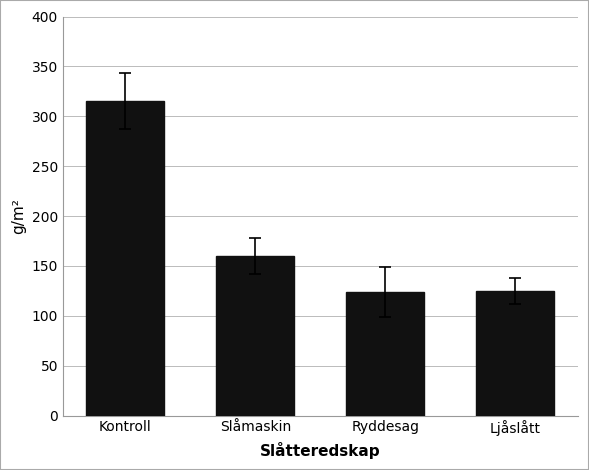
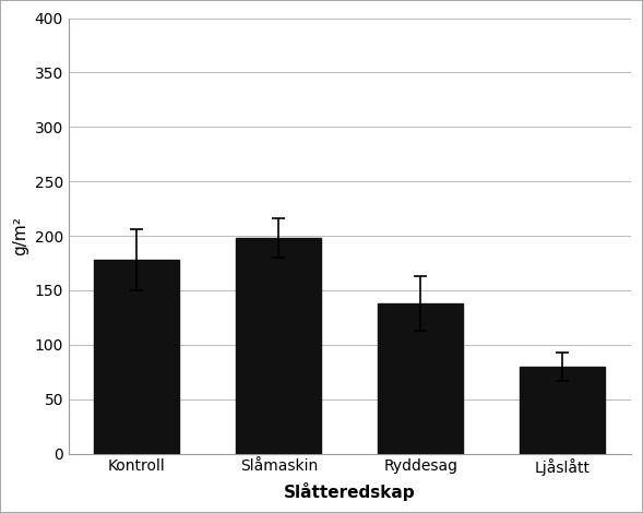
Kontroll: 315 -> 178
Slåmaskin: 160 -> 198
Ryddesag: 124 -> 138
Ljåslått: 125 -> 80
